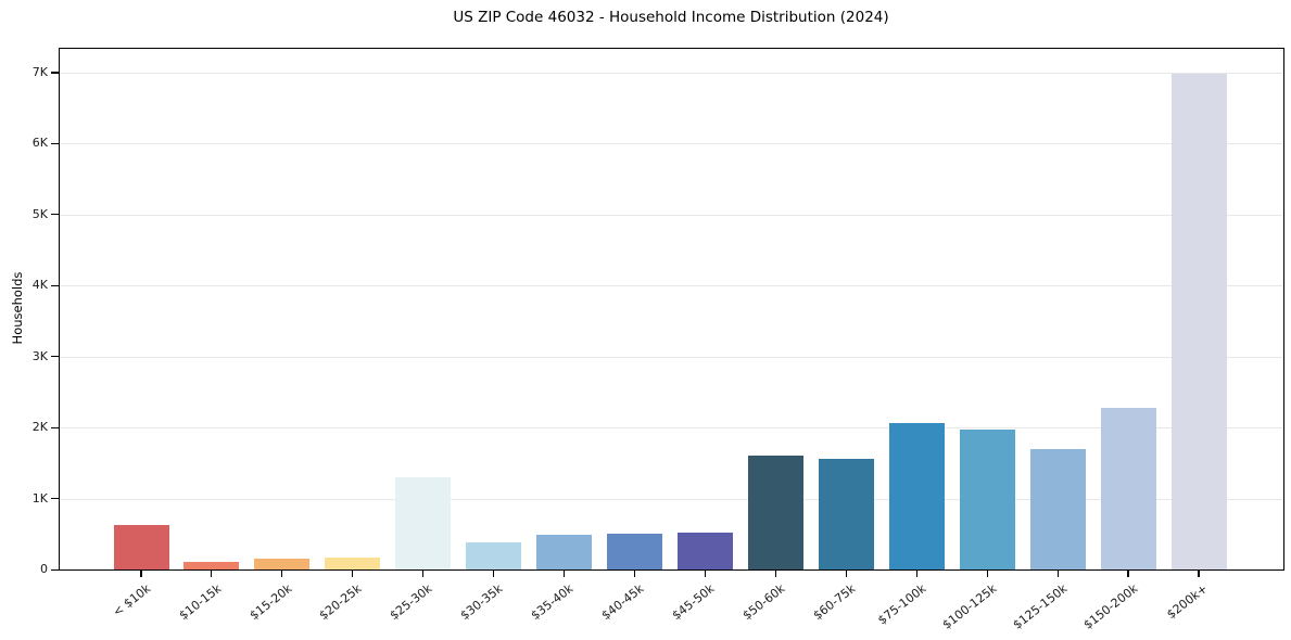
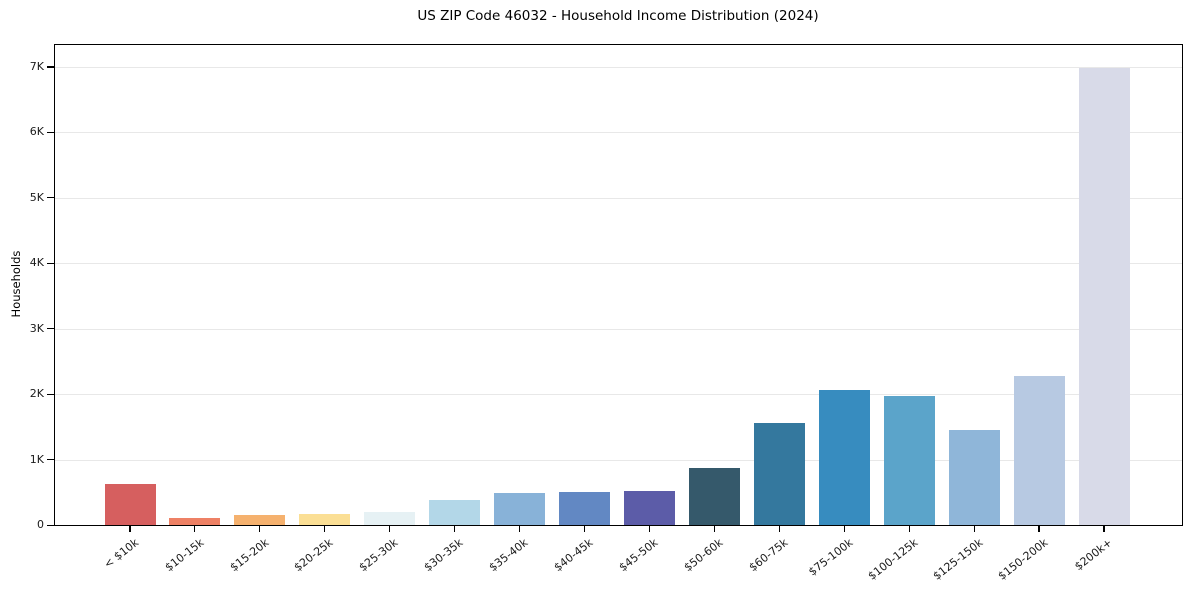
$25-30k: 1.3K -> 0.2K
$50-60k: 1.6K -> 0.9K
$125-150k: 1.7K -> 1.4K
